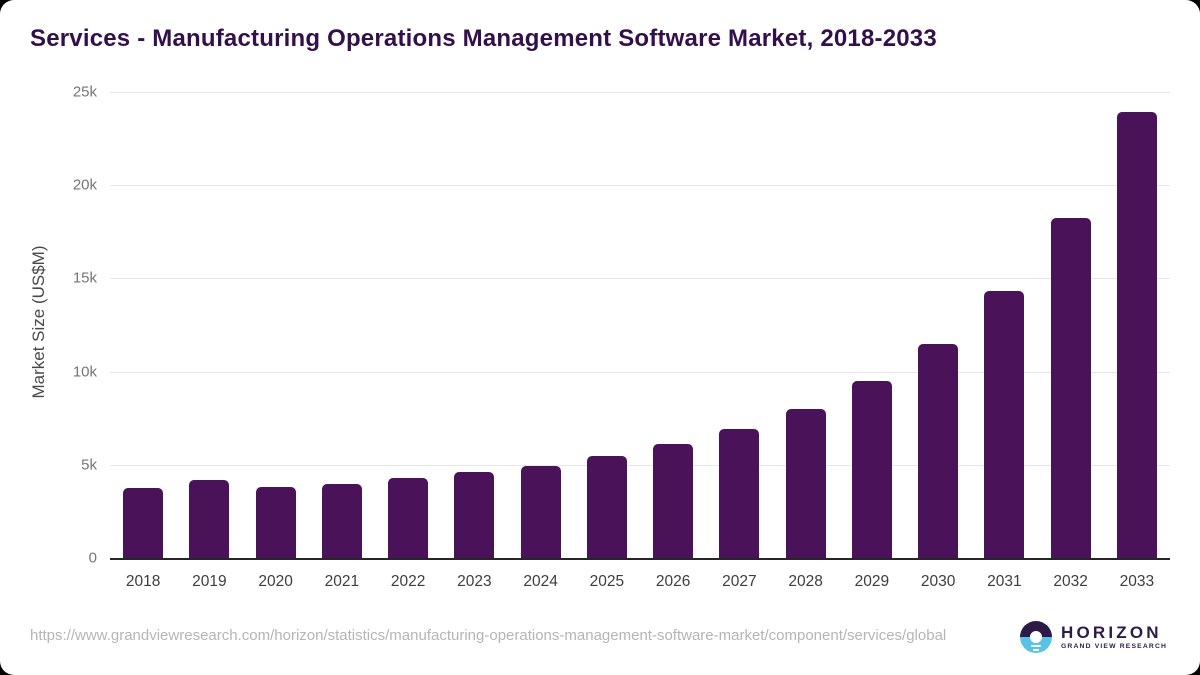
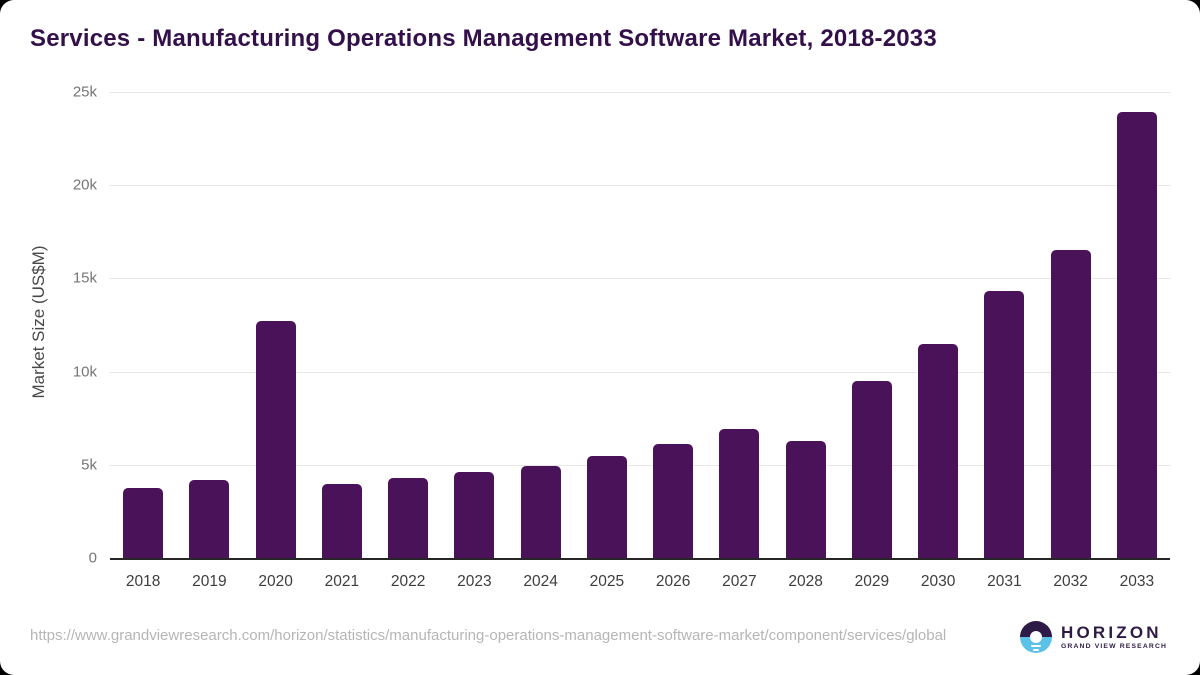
2020: 3.8k -> 12.7k
2028: 8.0k -> 6.3k
2032: 18.2k -> 16.5k
